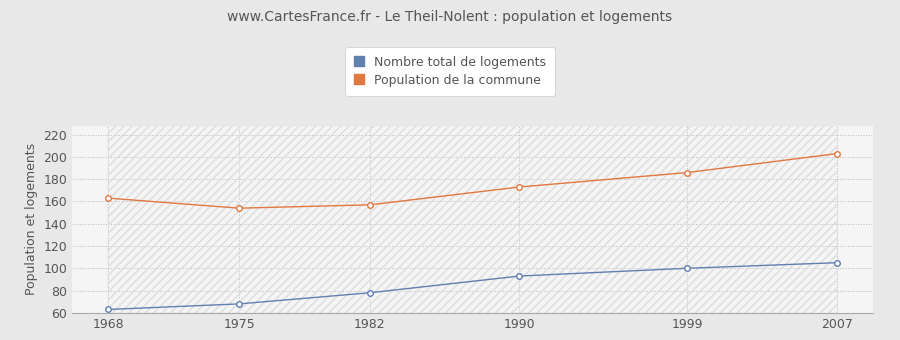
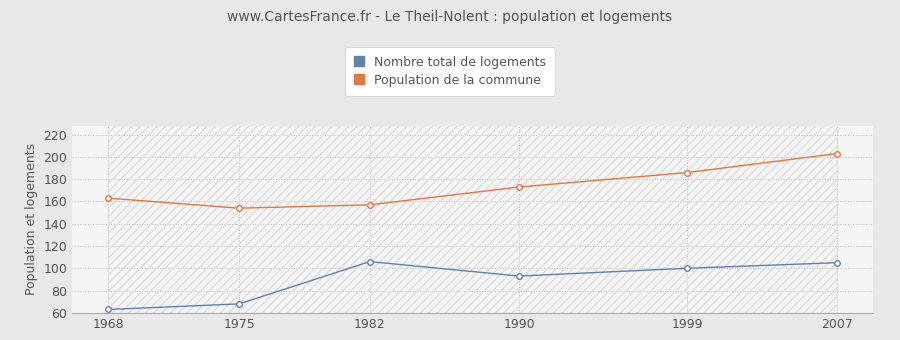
Nombre total de logements/1982: 78 -> 106
